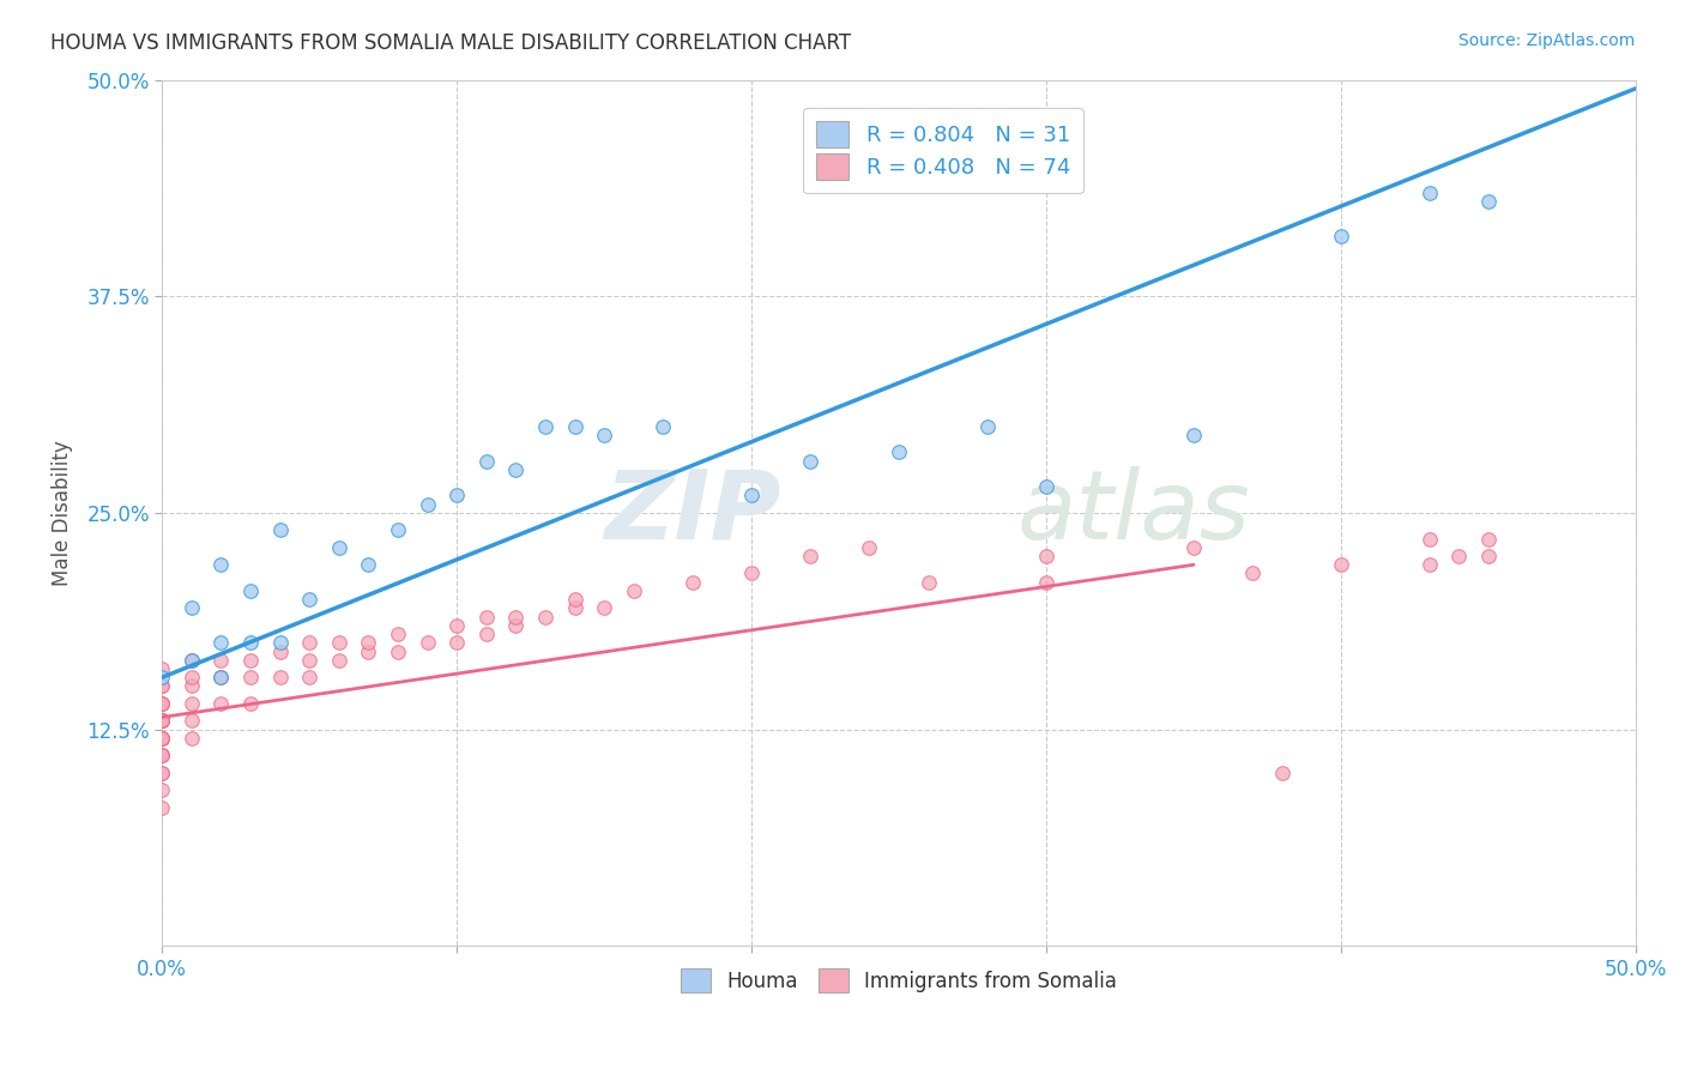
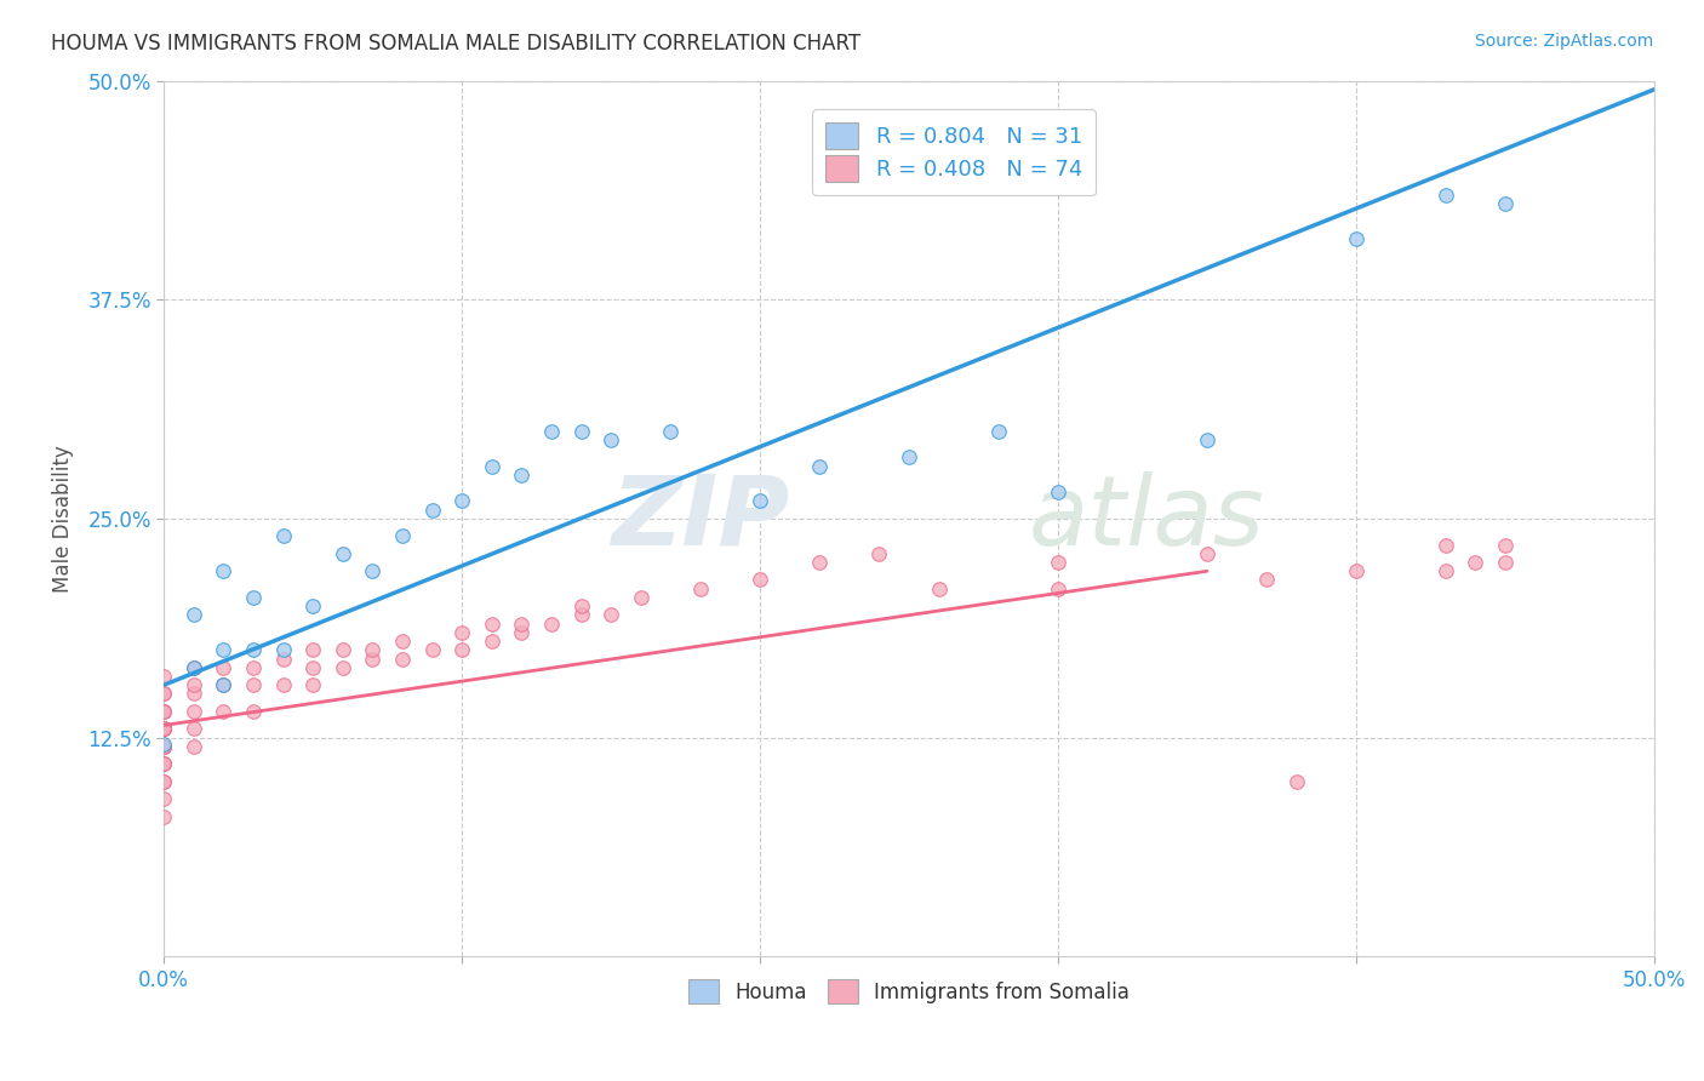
Houma/0.0%: 15.5% -> 12.1%
